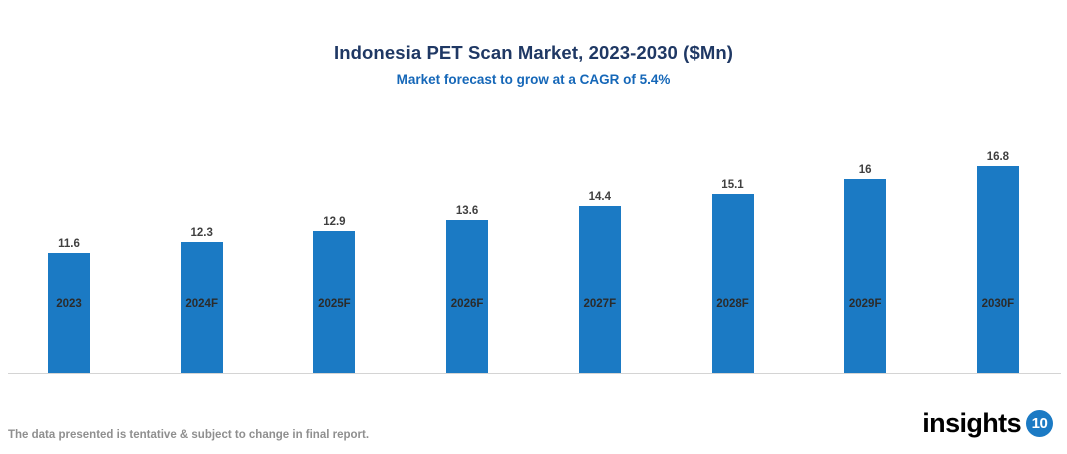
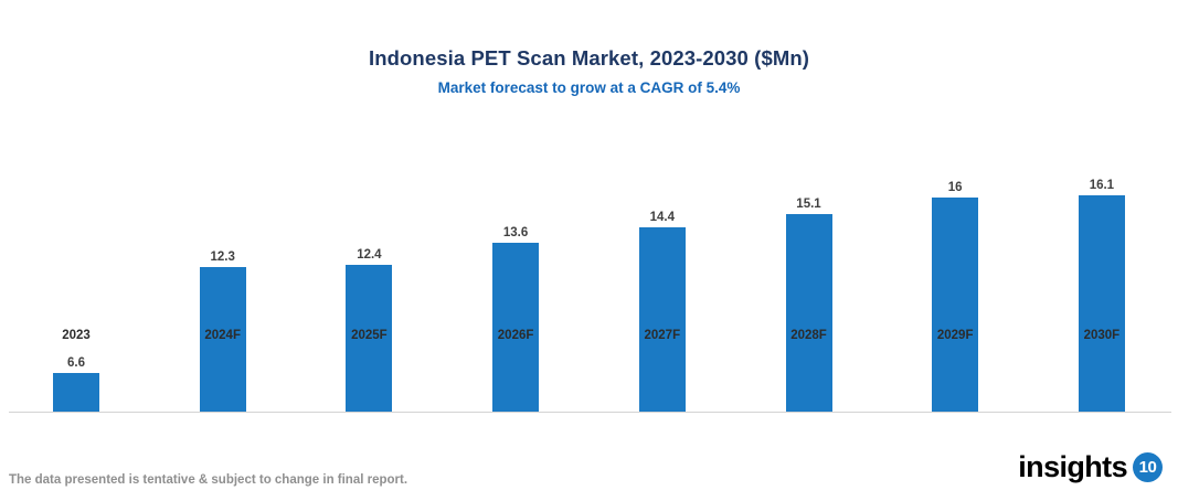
2023: 11.6 -> 6.6
2025F: 12.9 -> 12.4
2030F: 16.8 -> 16.1
